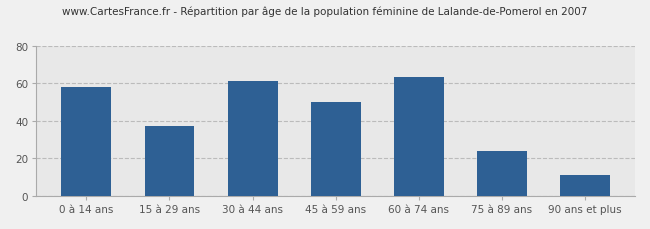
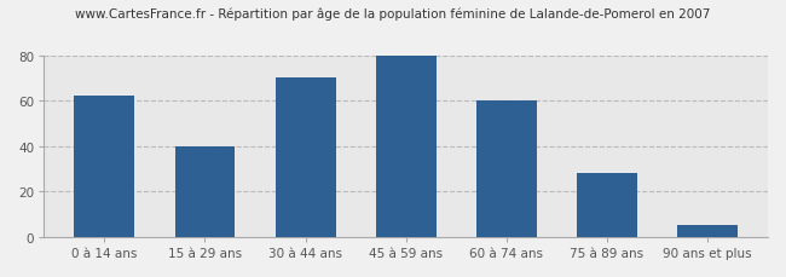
0 à 14 ans: 58 -> 62
15 à 29 ans: 37 -> 40
30 à 44 ans: 61 -> 70
45 à 59 ans: 50 -> 80
60 à 74 ans: 63 -> 60
75 à 89 ans: 24 -> 28
90 ans et plus: 11 -> 5
